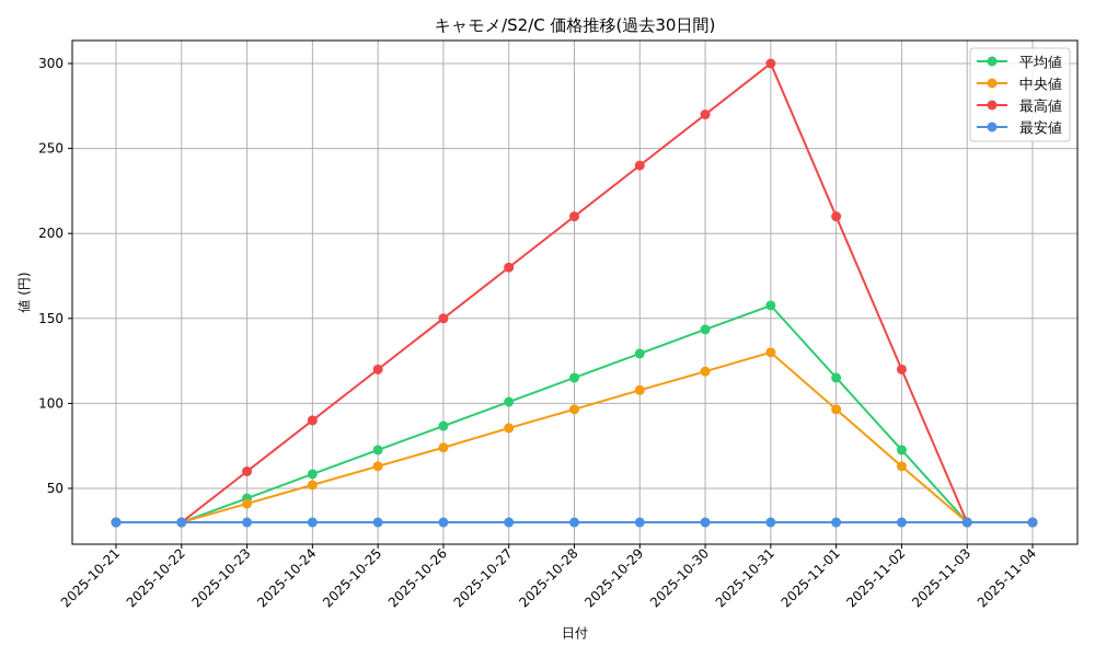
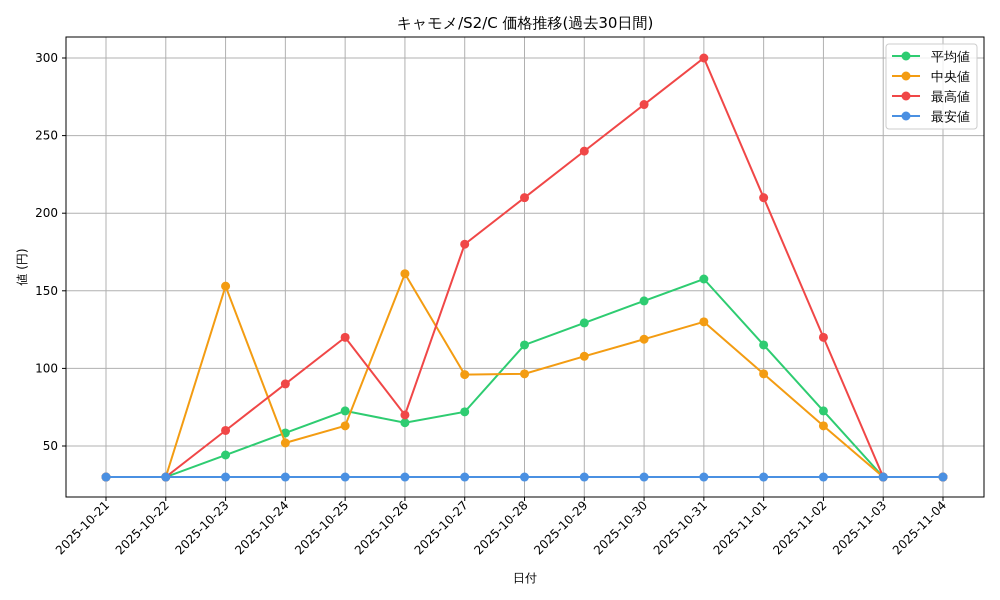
中央値/2025-10-23: 41 -> 153
平均値/2025-10-26: 87 -> 65
中央値/2025-10-26: 74 -> 161
最高値/2025-10-26: 150 -> 70
平均値/2025-10-27: 101 -> 72
中央値/2025-10-27: 86 -> 96
